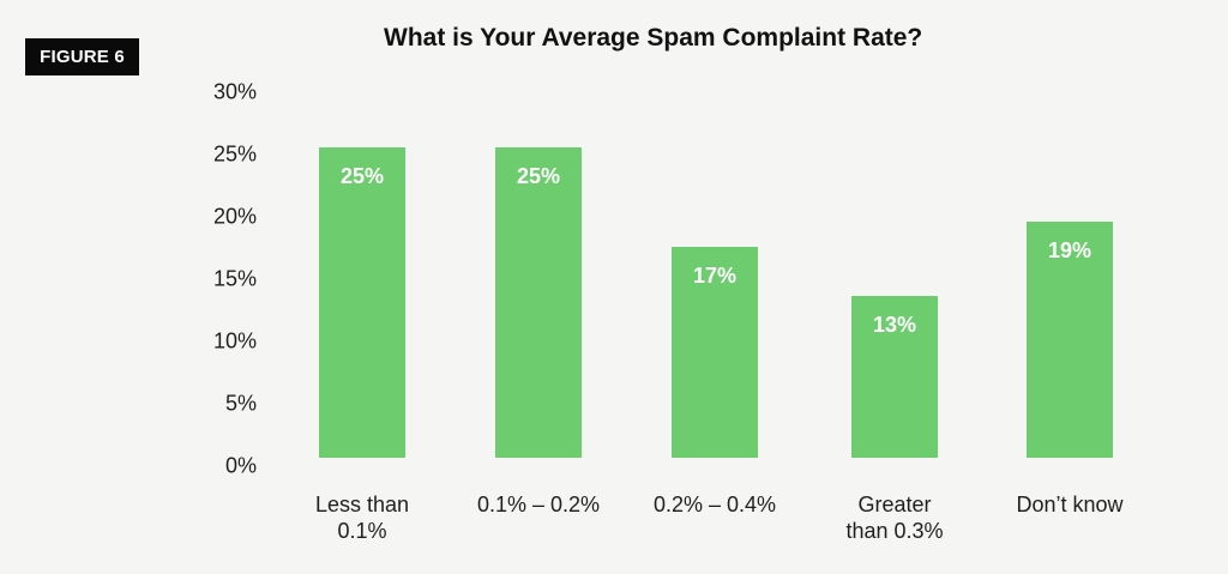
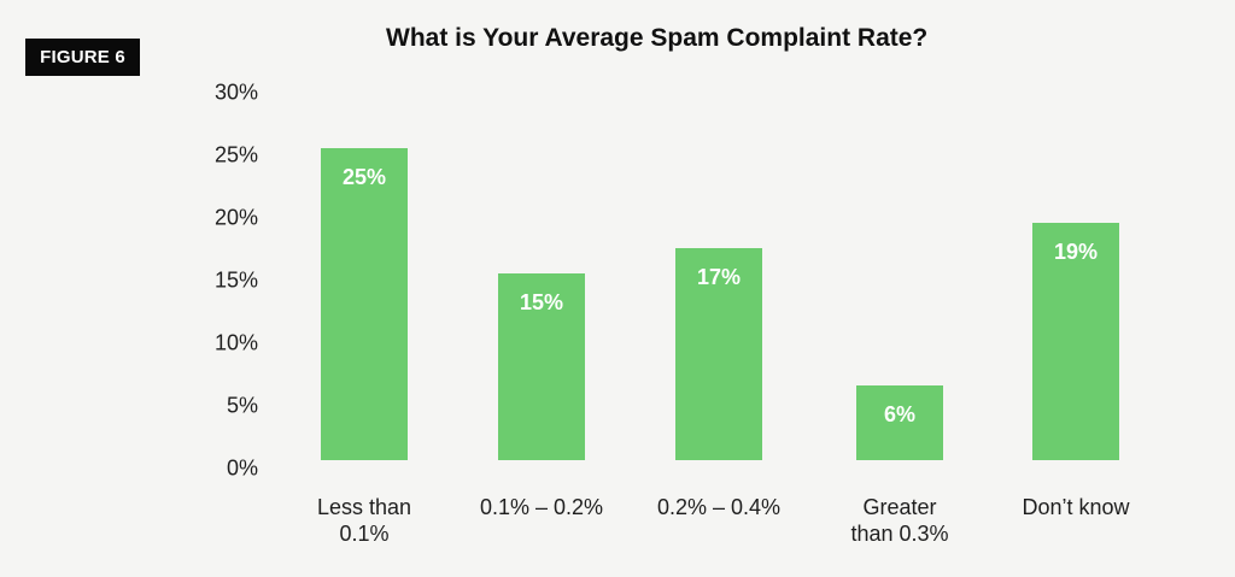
0.1% – 0.2%: 25% -> 15%
Greater than 0.3%: 13% -> 6%
